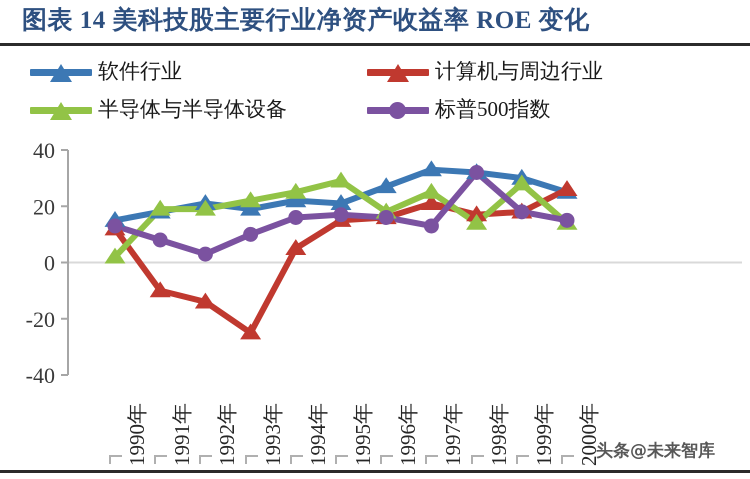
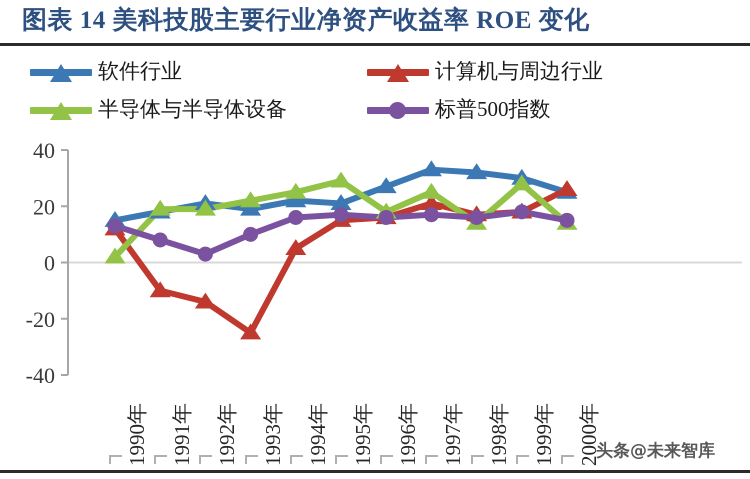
标普500指数/1997年: 13 -> 17
标普500指数/1998年: 32 -> 16
